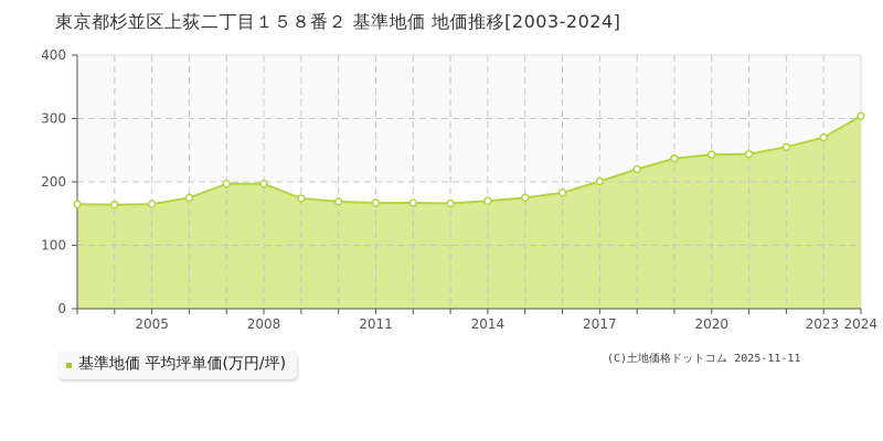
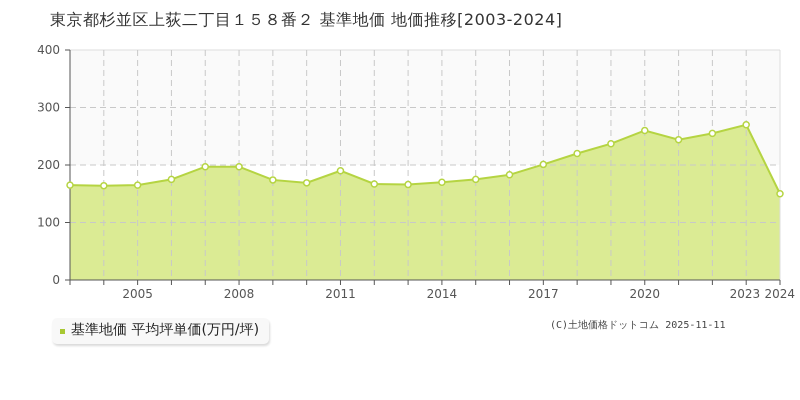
2011: 170 -> 190
2020: 240 -> 260
2024: 300 -> 150
